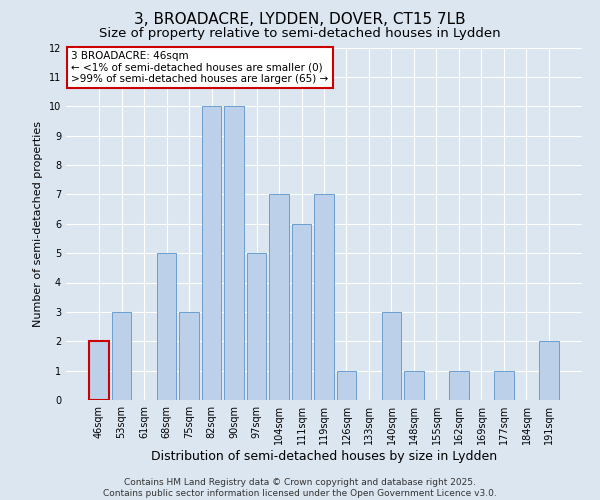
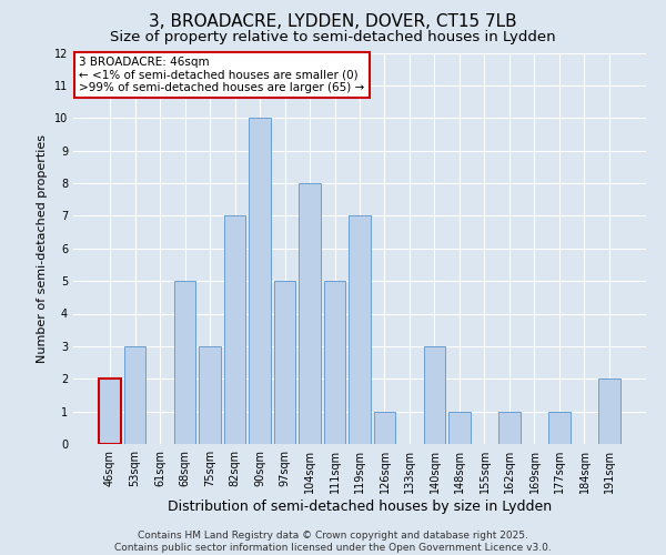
82sqm: 10 -> 7
104sqm: 7 -> 8
111sqm: 6 -> 5
